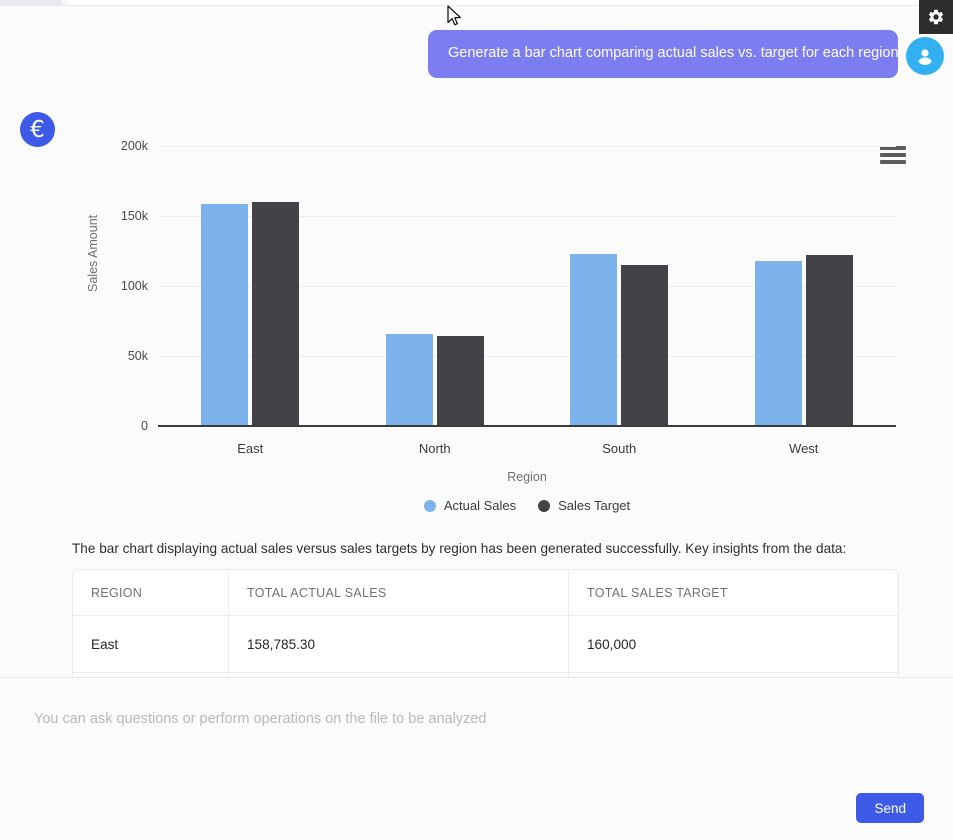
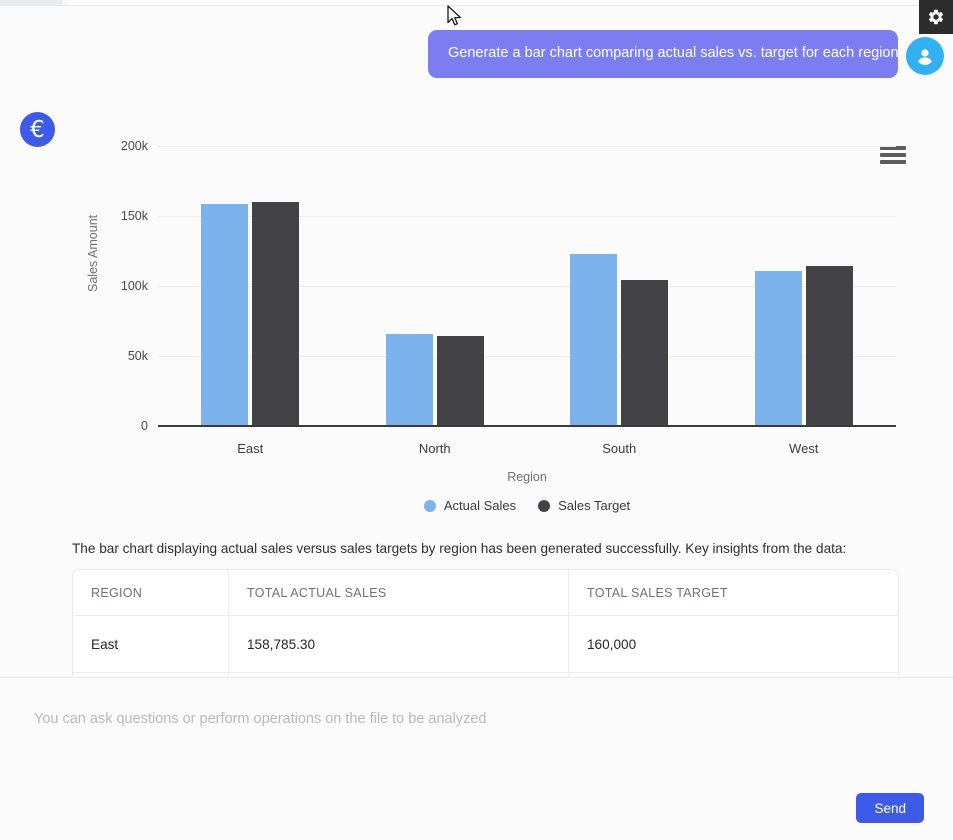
Sales Target/South: 115k -> 104k
Actual Sales/West: 118k -> 110k
Sales Target/West: 122k -> 114k
